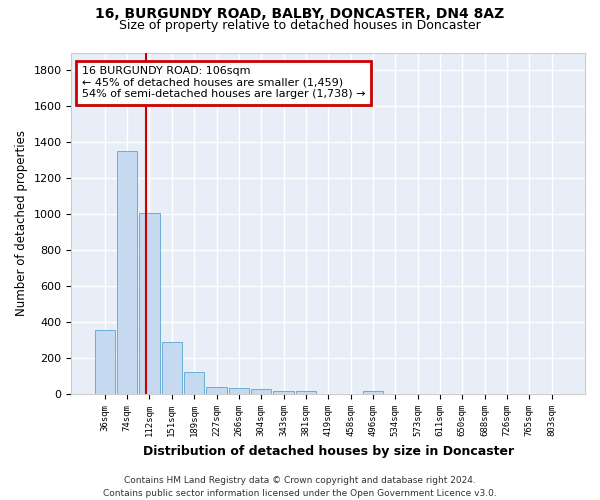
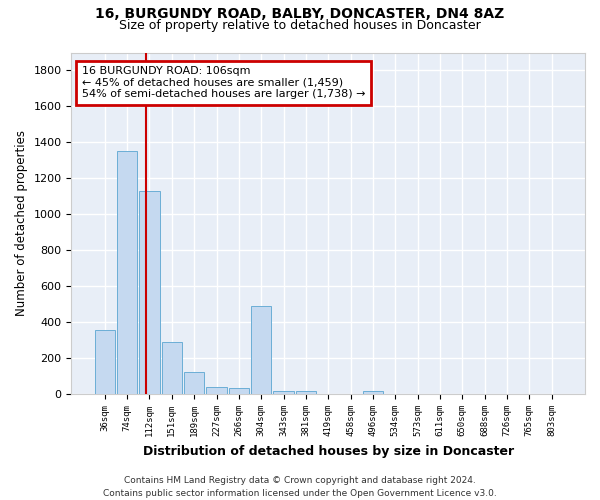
112sqm: 1010 -> 1130
304sqm: 30 -> 490
